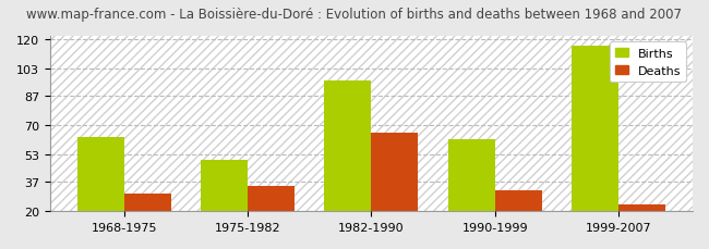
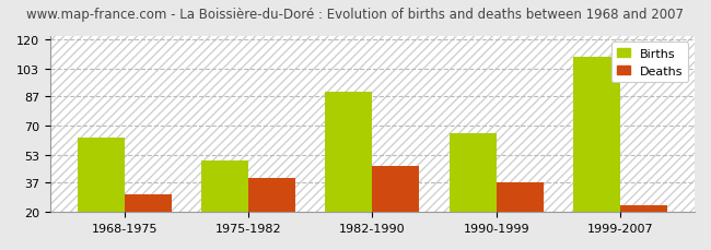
Deaths/1975-1982: 35 -> 40
Births/1982-1990: 96 -> 90
Deaths/1982-1990: 66 -> 47
Births/1990-1999: 62 -> 66
Deaths/1990-1999: 32 -> 37
Births/1999-2007: 116 -> 110
